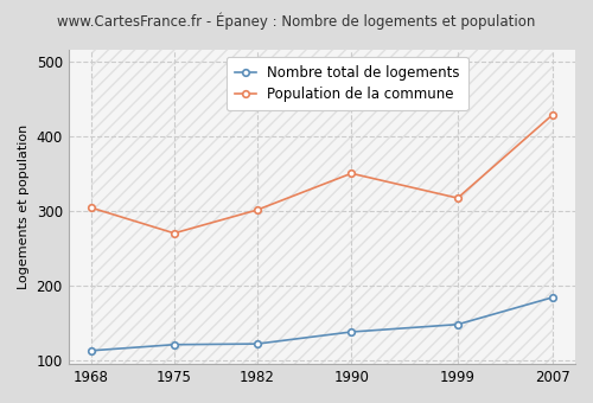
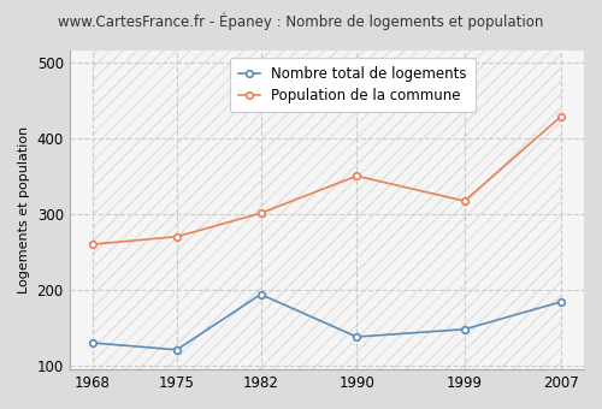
Nombre total de logements/1968: 113 -> 130
Population de la commune/1968: 304 -> 260
Nombre total de logements/1982: 122 -> 194
